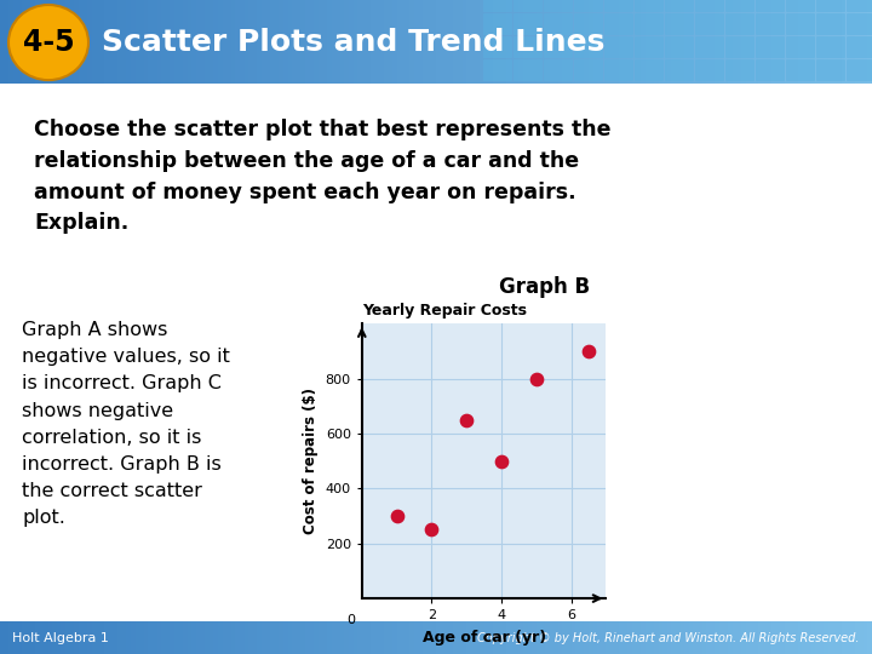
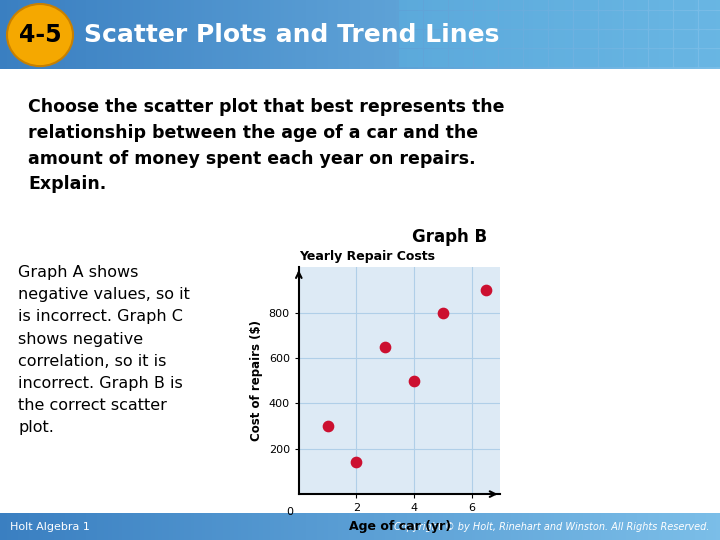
2: 250 -> 140
